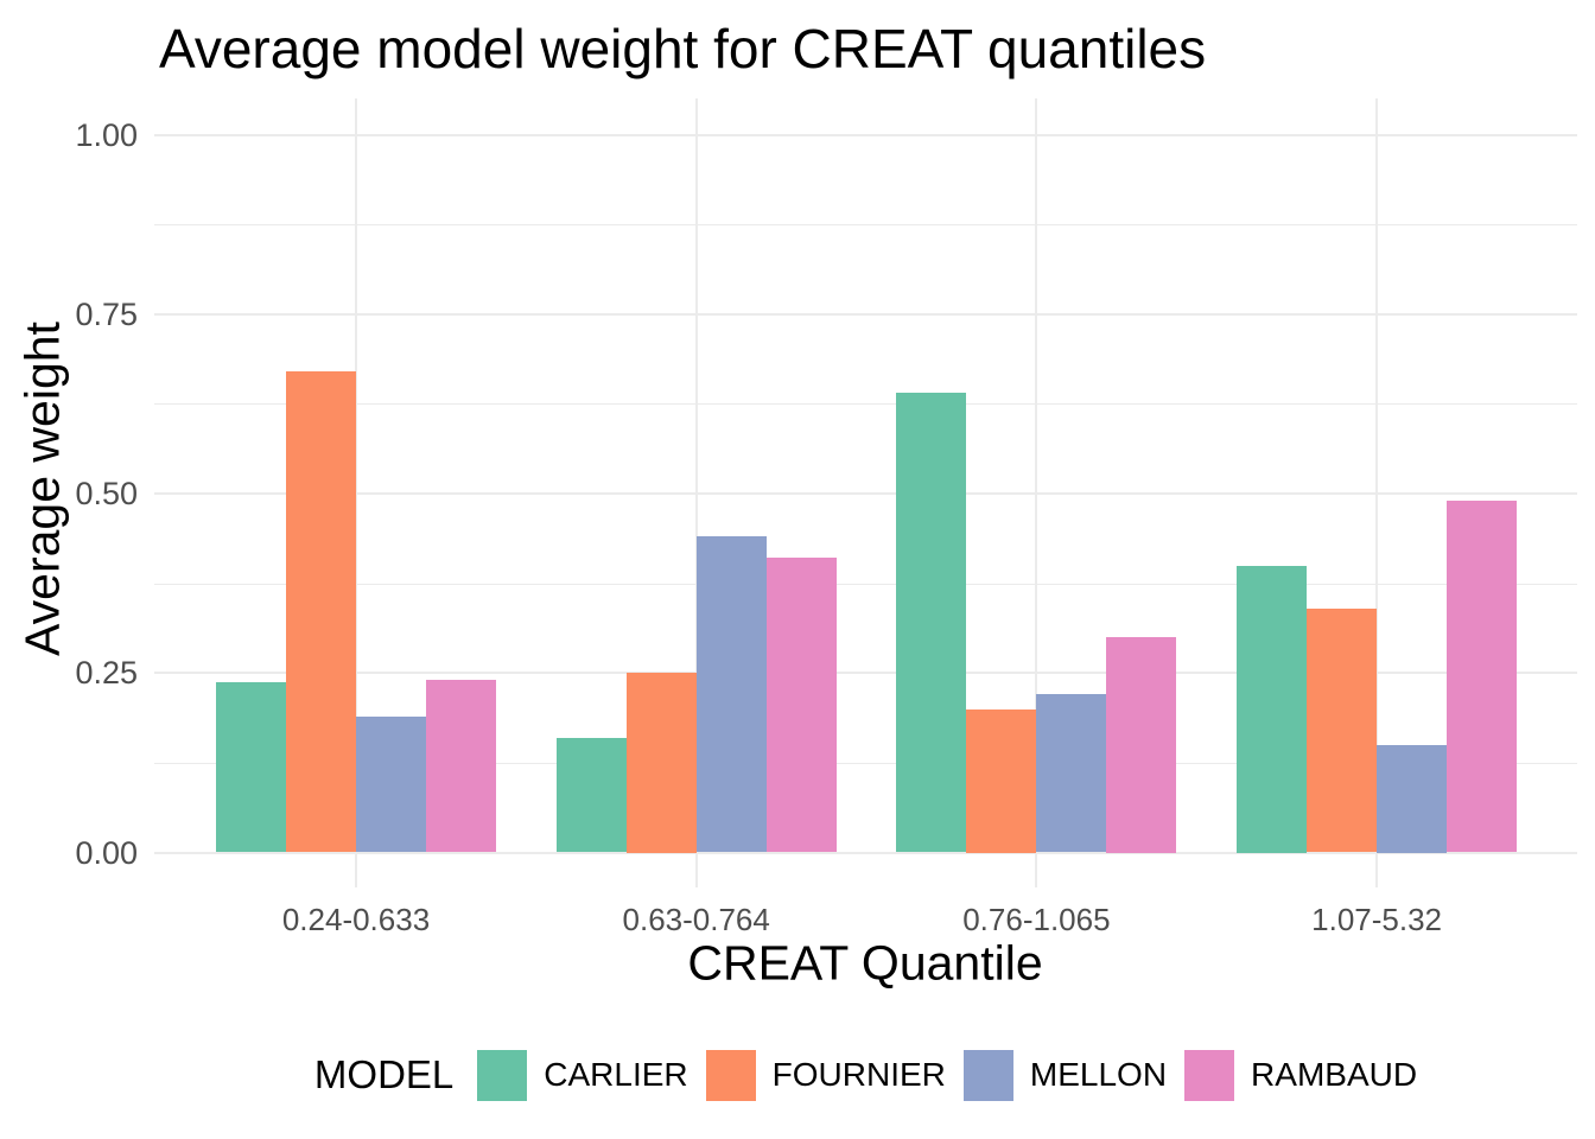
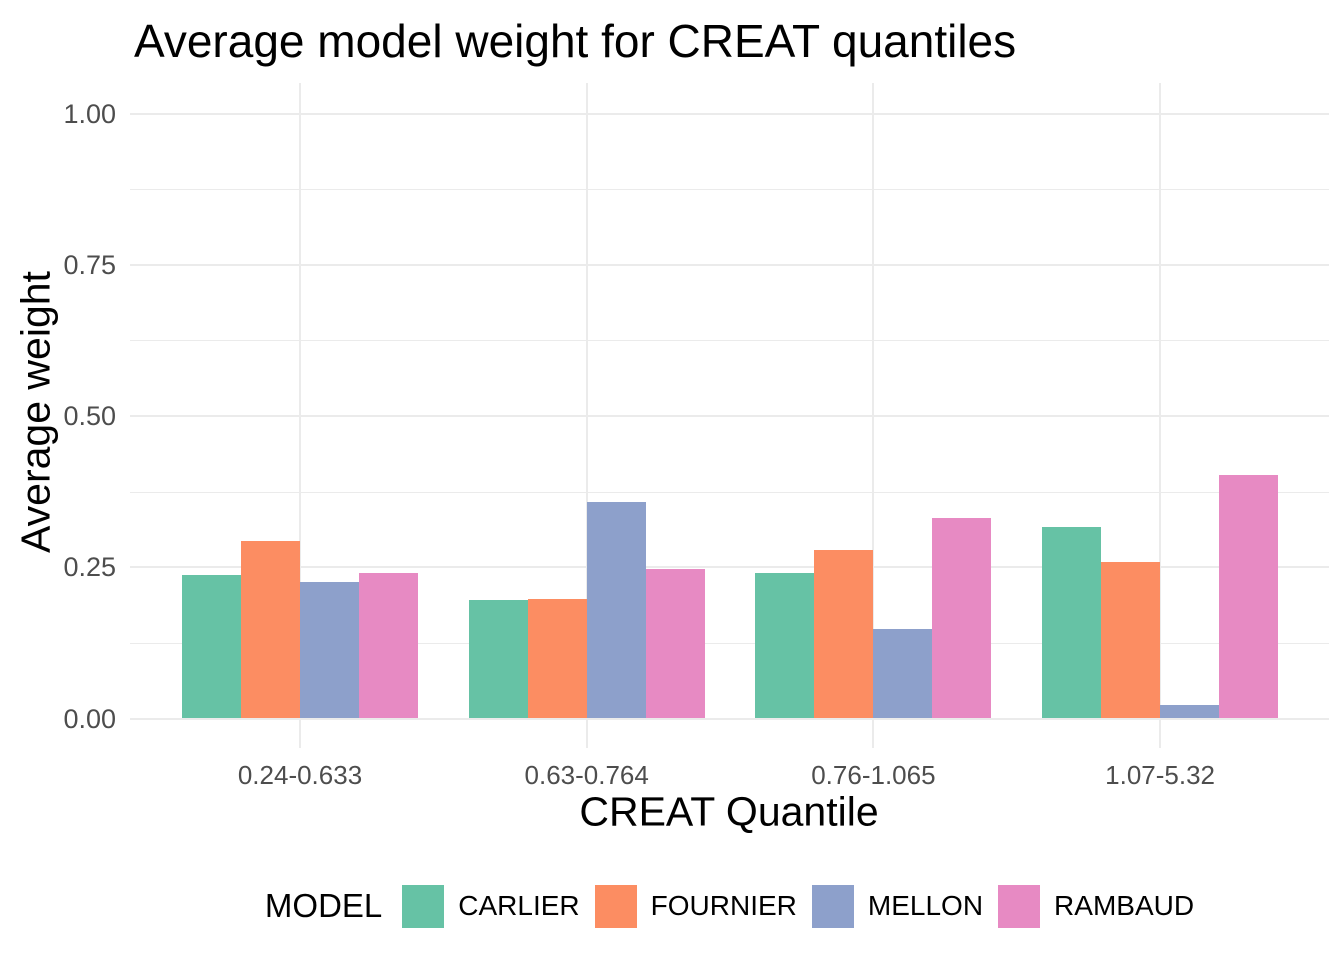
FOURNIER/0.24-0.633: 0.67 -> 0.29
MELLON/0.24-0.633: 0.19 -> 0.23
CARLIER/0.63-0.764: 0.16 -> 0.20
FOURNIER/0.63-0.764: 0.25 -> 0.20
MELLON/0.63-0.764: 0.44 -> 0.36
RAMBAUD/0.63-0.764: 0.41 -> 0.25
CARLIER/0.76-1.065: 0.64 -> 0.24
FOURNIER/0.76-1.065: 0.20 -> 0.28
MELLON/0.76-1.065: 0.22 -> 0.15
RAMBAUD/0.76-1.065: 0.30 -> 0.33
CARLIER/1.07-5.32: 0.40 -> 0.32
FOURNIER/1.07-5.32: 0.34 -> 0.26
MELLON/1.07-5.32: 0.15 -> 0.02
RAMBAUD/1.07-5.32: 0.49 -> 0.40
